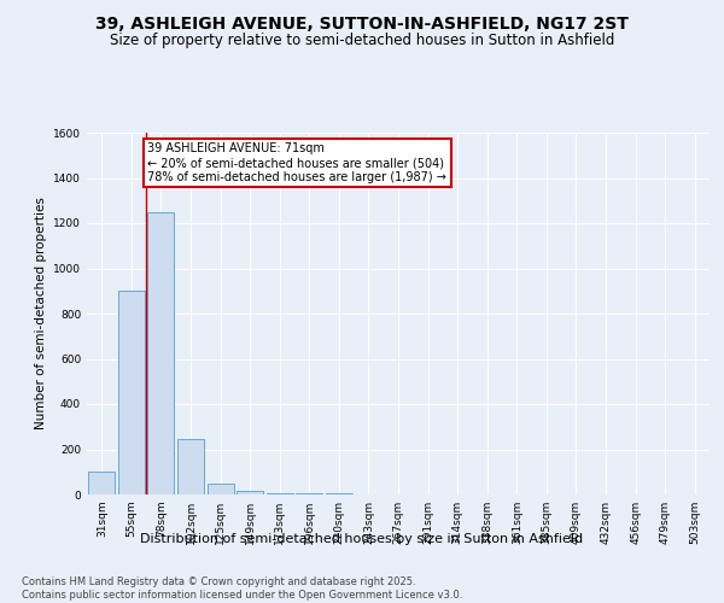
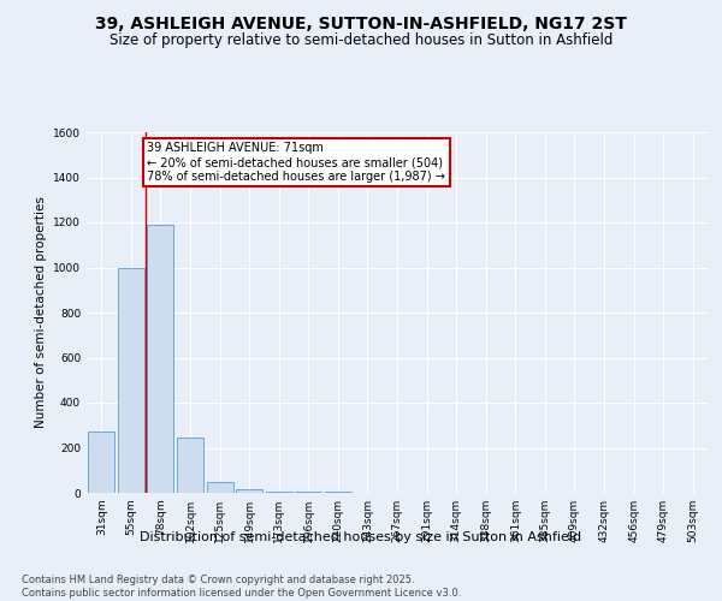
31sqm: 100 -> 270
55sqm: 900 -> 1000
78sqm: 1250 -> 1190
